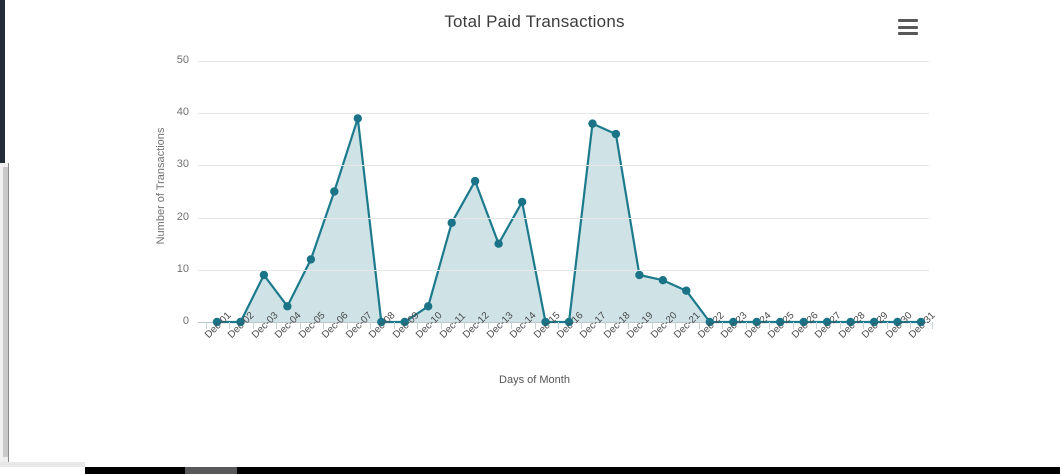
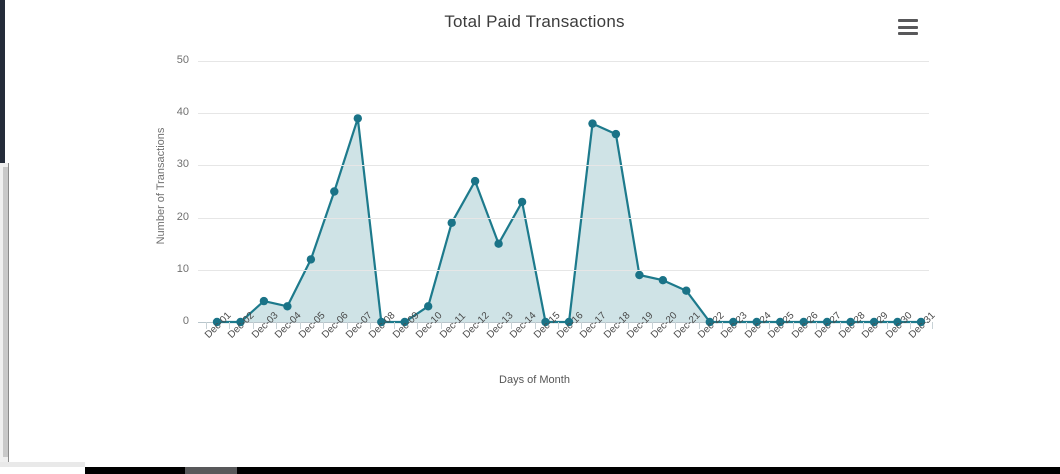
Dec-03: 9 -> 4
